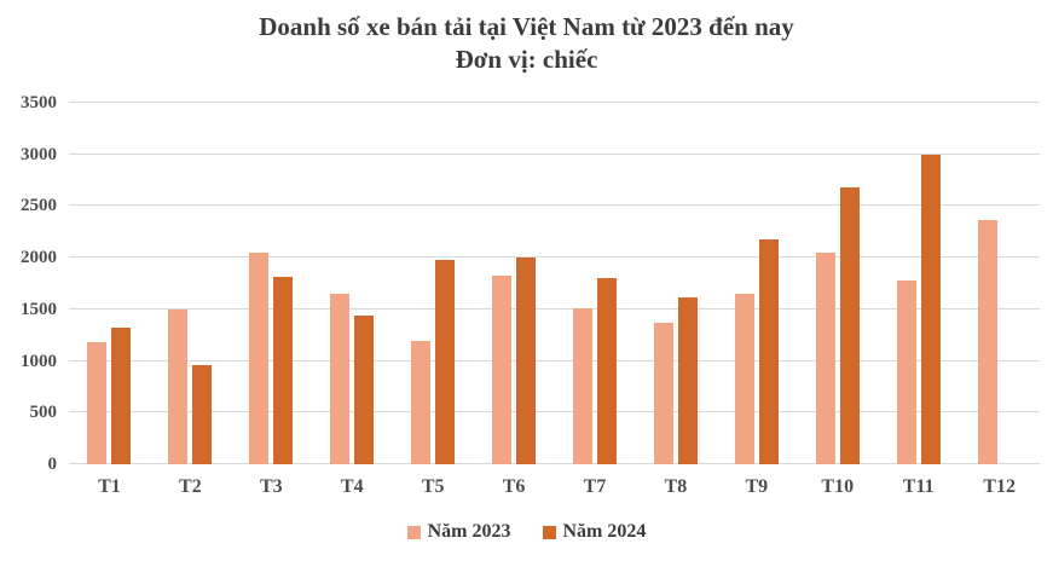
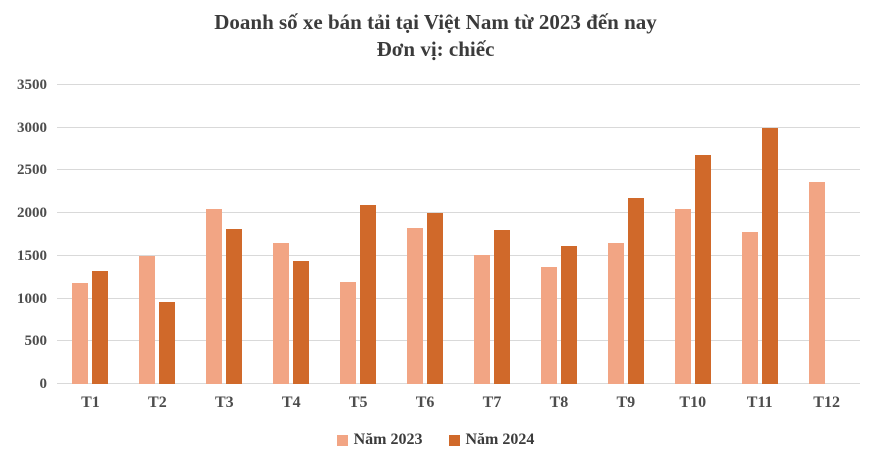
Năm 2024/T5: 2000 -> 2100
